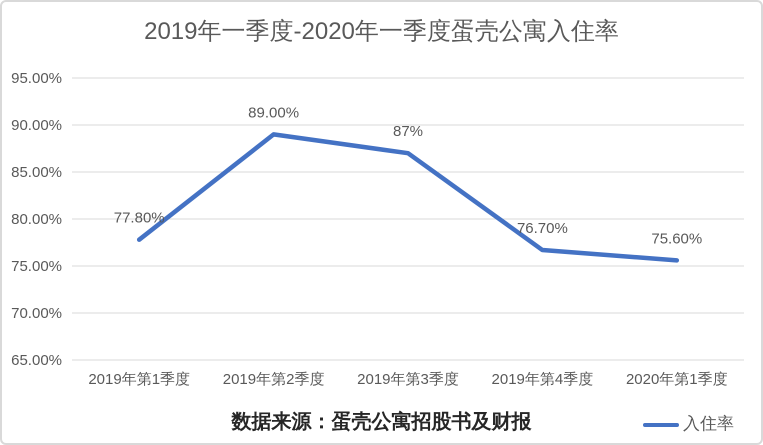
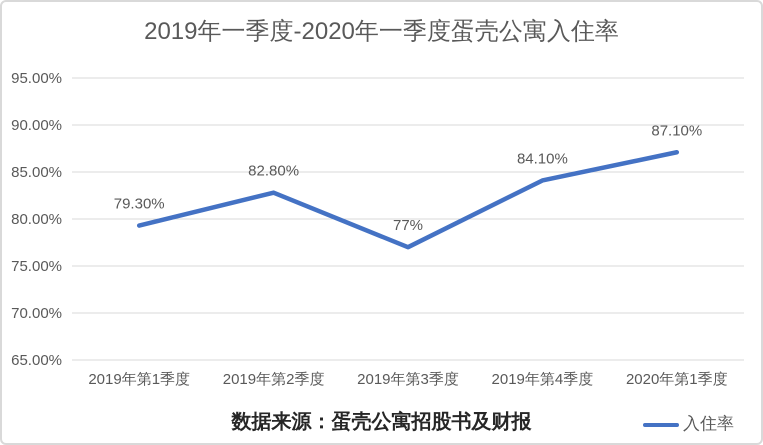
2019年第1季度: 77.80% -> 79.30%
2019年第2季度: 89.00% -> 82.80%
2019年第3季度: 87% -> 77%
2019年第4季度: 76.70% -> 84.10%
2020年第1季度: 75.60% -> 87.10%
